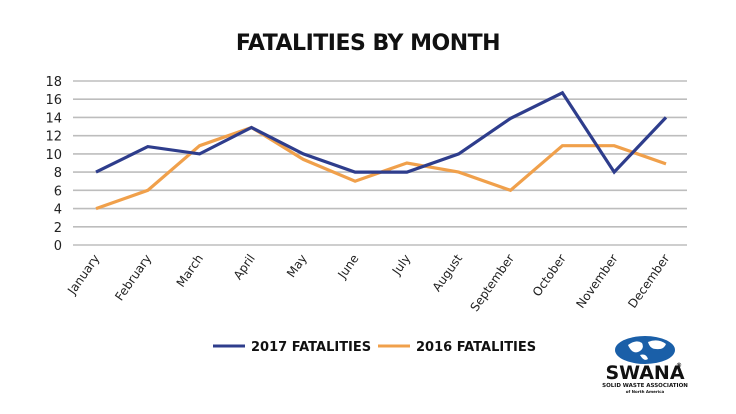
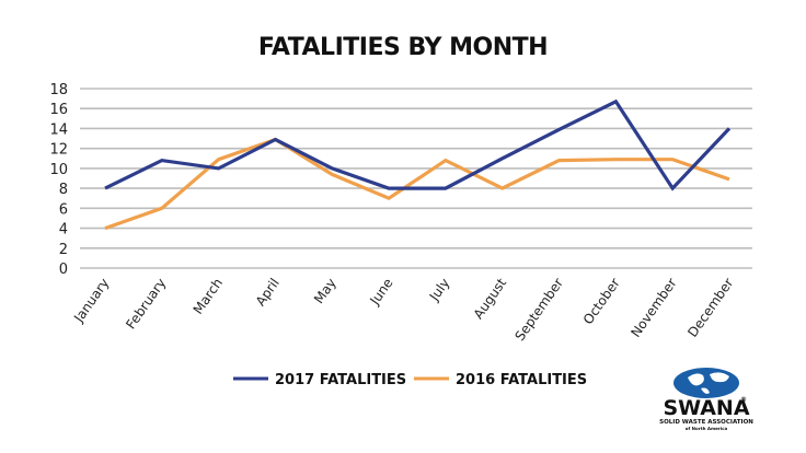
2016 FATALITIES/July: 9 -> 11
2017 FATALITIES/August: 10 -> 11
2016 FATALITIES/September: 6 -> 11
